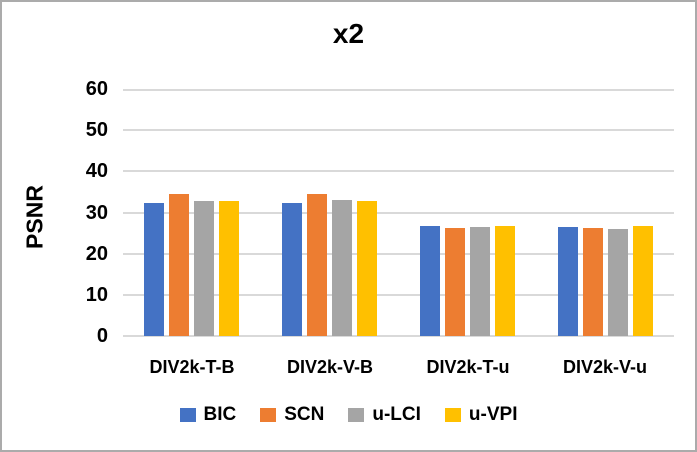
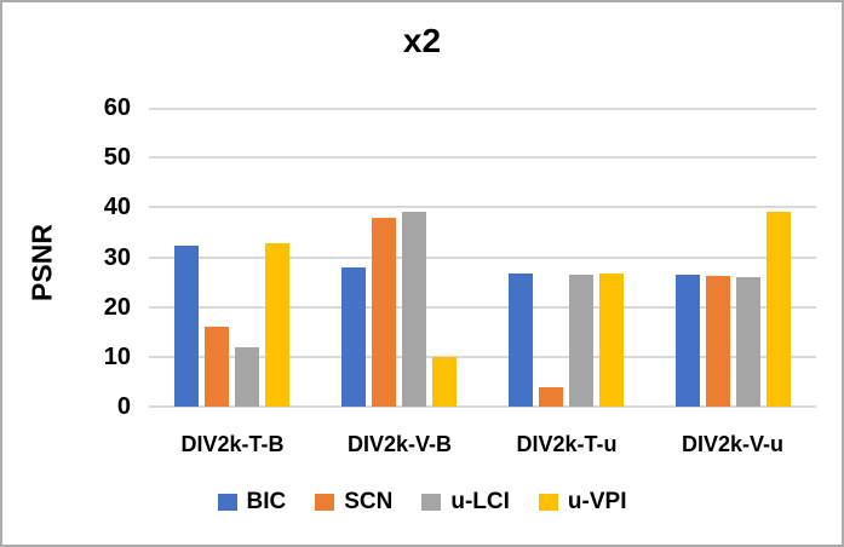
SCN/DIV2k-T-B: 34 -> 16
u-LCI/DIV2k-T-B: 33 -> 12
BIC/DIV2k-V-B: 32 -> 28
SCN/DIV2k-V-B: 35 -> 38
u-LCI/DIV2k-V-B: 33 -> 39
u-VPI/DIV2k-V-B: 33 -> 10
SCN/DIV2k-T-u: 26 -> 4
u-VPI/DIV2k-V-u: 27 -> 39
